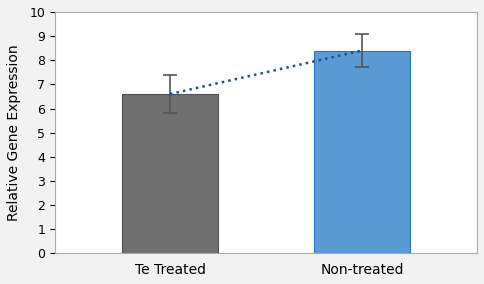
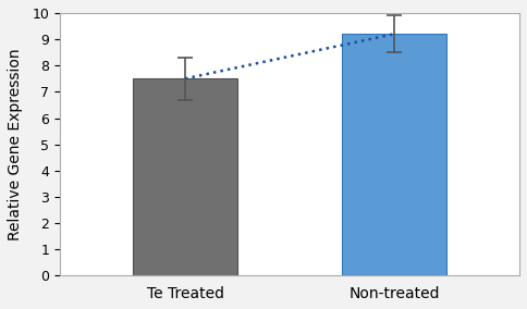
Te Treated: 6.6 -> 7.5
Non-treated: 8.4 -> 9.2
